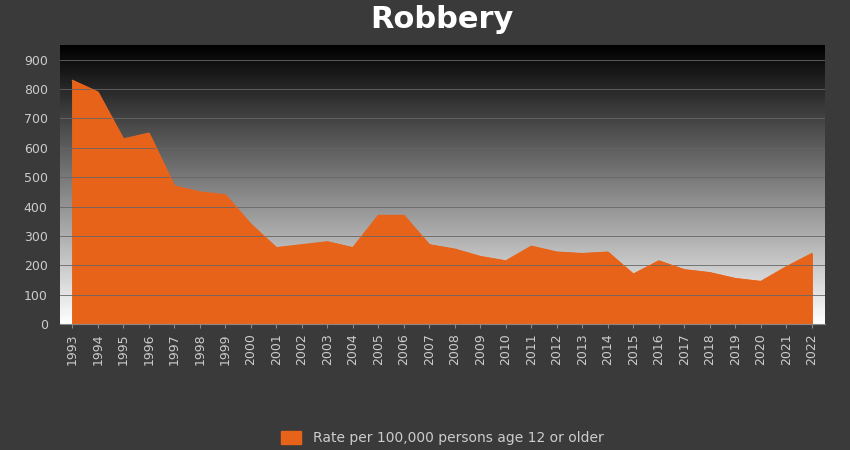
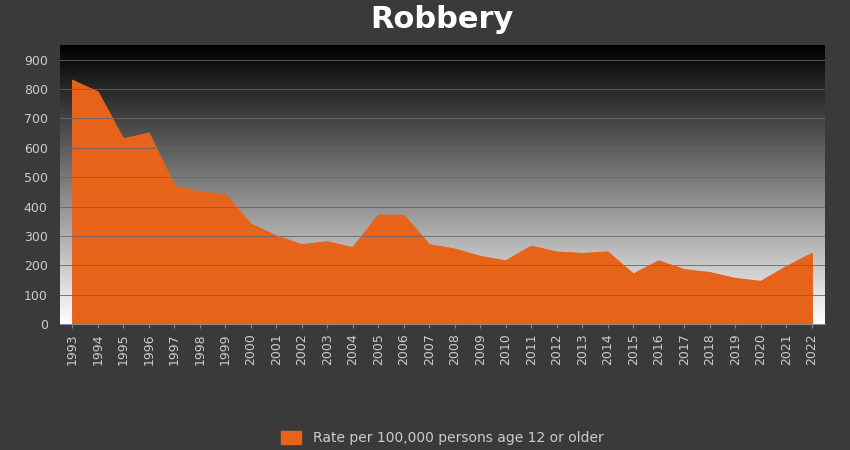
2001: 260 -> 300
